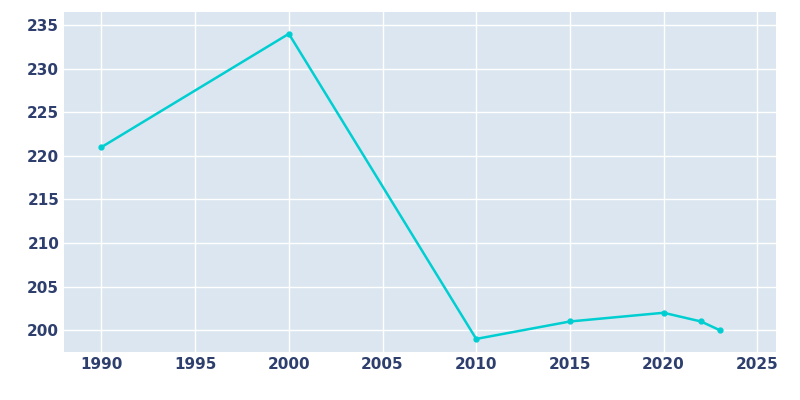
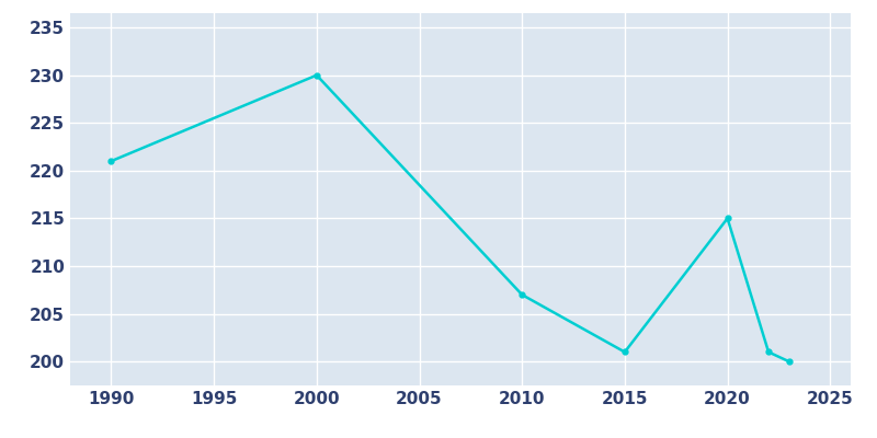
2000: 234 -> 230
2010: 199 -> 207
2020: 202 -> 215
